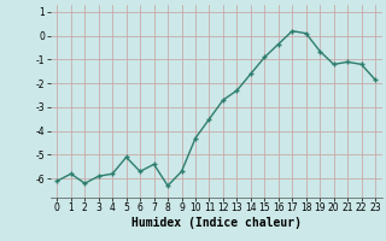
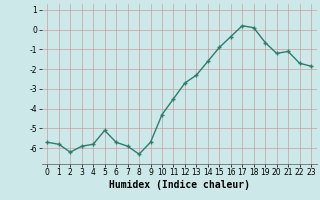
0: -6.1 -> -5.7
7: -5.4 -> -5.9
22: -1.2 -> -1.7
